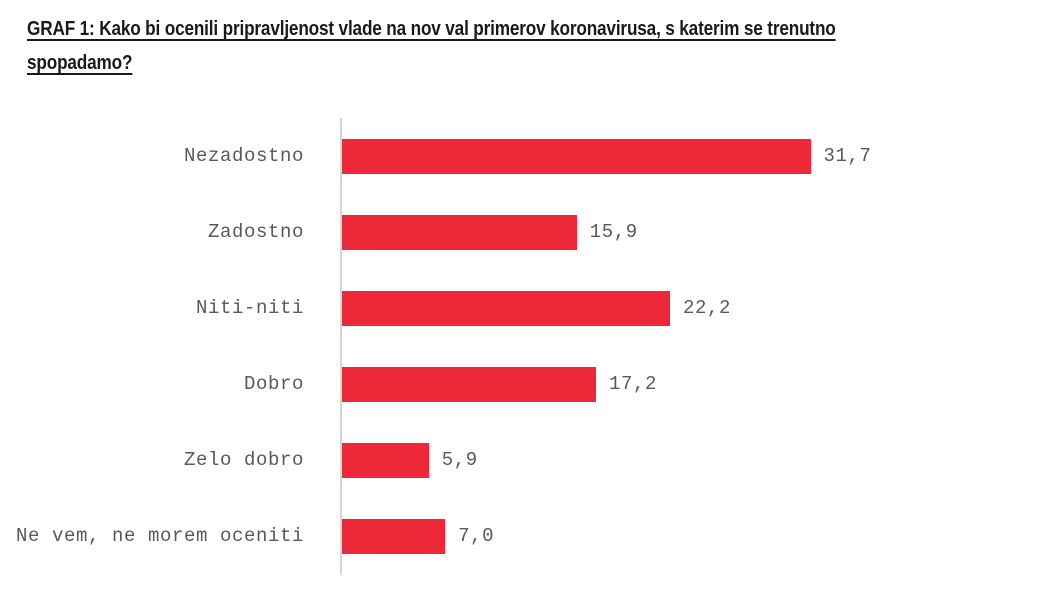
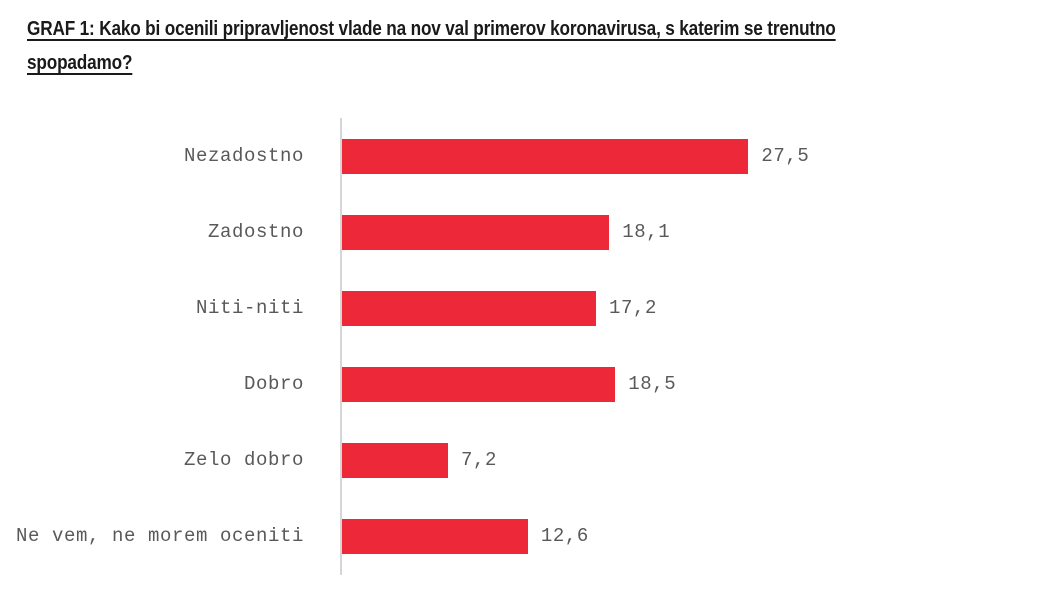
Nezadostno: 31,7 -> 27,5
Zadostno: 15,9 -> 18,1
Niti-niti: 22,2 -> 17,2
Dobro: 17,2 -> 18,5
Zelo dobro: 5,9 -> 7,2
Ne vem, ne morem oceniti: 7,0 -> 12,6
